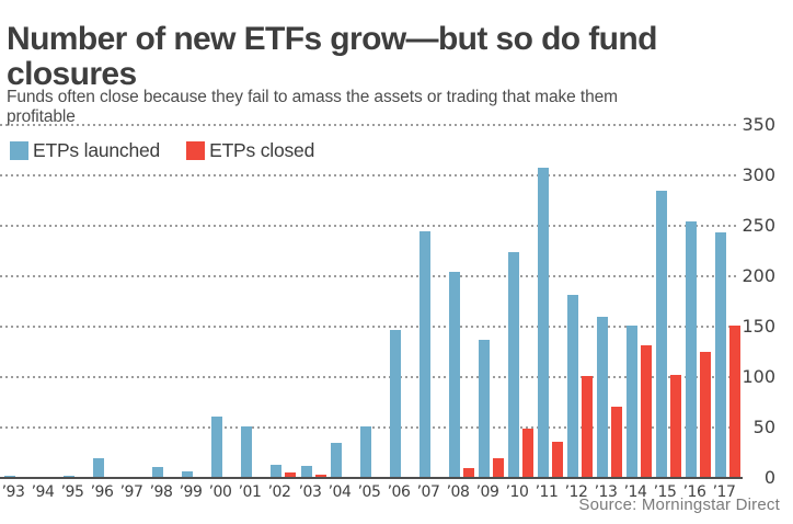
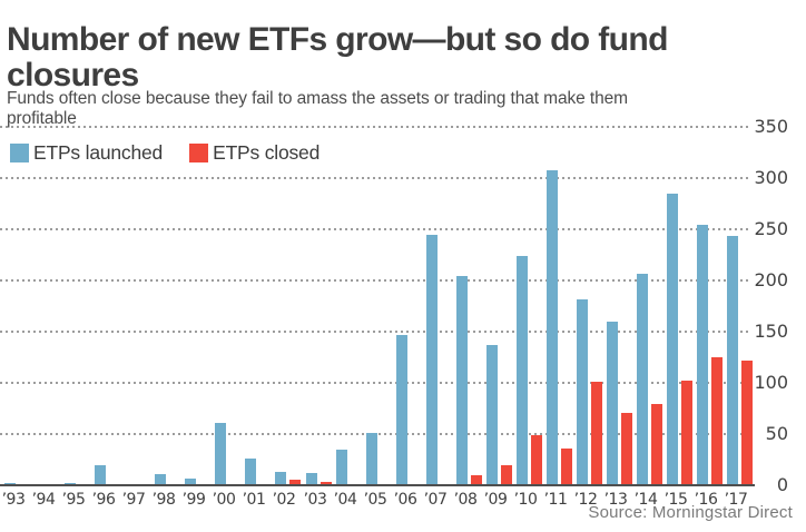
ETPs launched/’01: 50 -> 20
ETPs launched/’14: 150 -> 200
ETPs closed/’14: 130 -> 80
ETPs closed/’17: 150 -> 120
